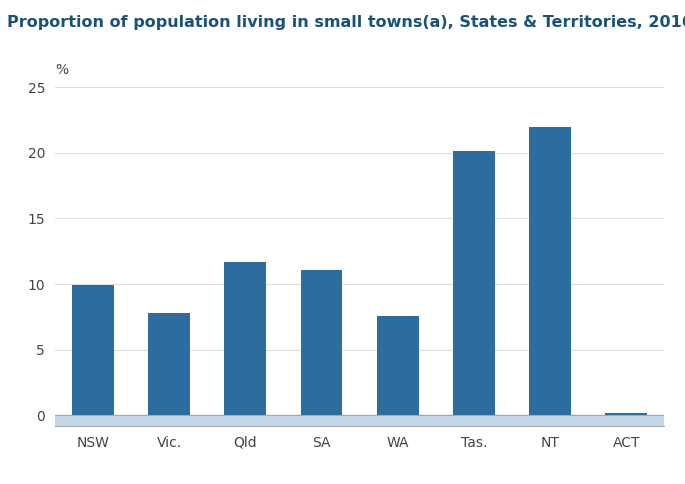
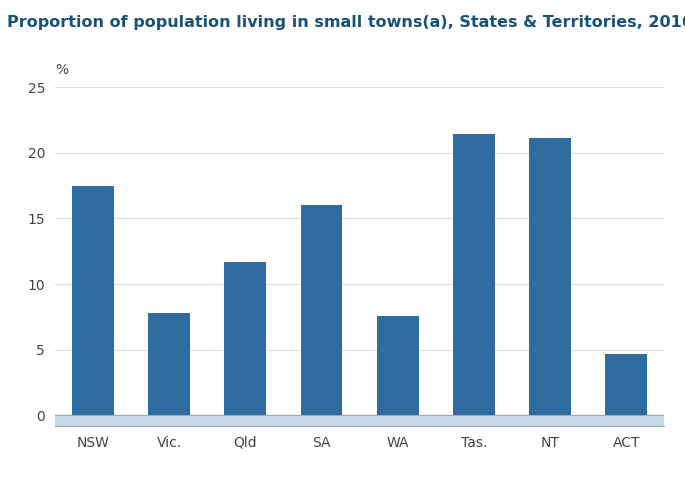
NSW: 9.9 -> 17.5
SA: 11.1 -> 16.0
Tas.: 20.1 -> 21.4
NT: 22.0 -> 21.1
ACT: 0.2 -> 4.7
